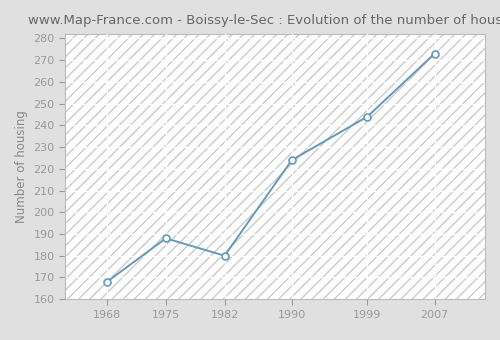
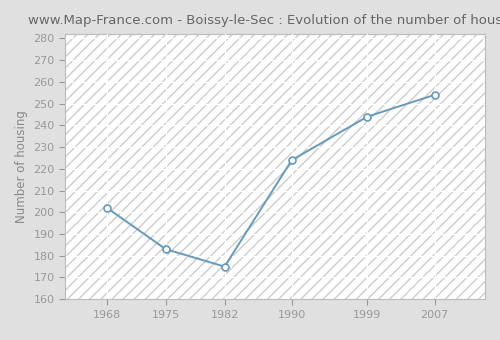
1968: 168 -> 202
1975: 188 -> 183
1982: 180 -> 175
2007: 273 -> 254
